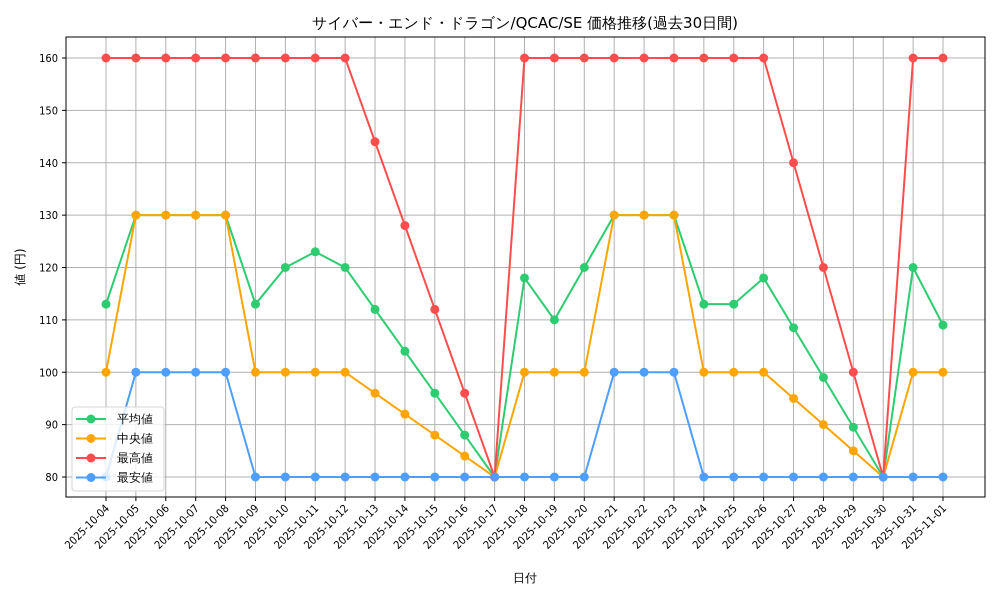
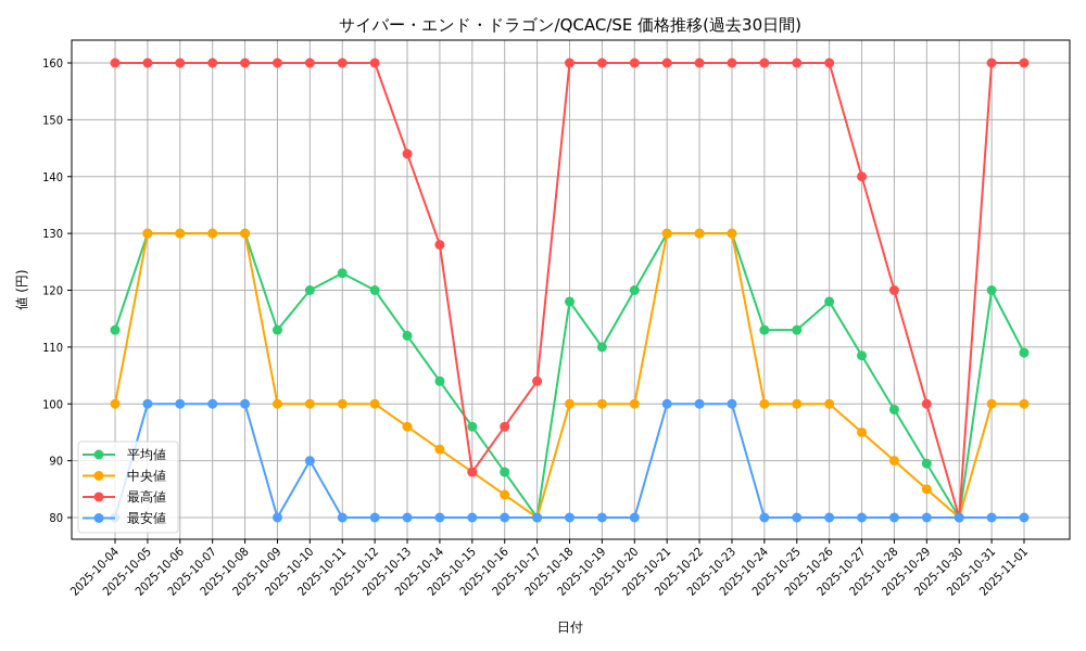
最安値/2025-10-10: 80 -> 90
最高値/2025-10-15: 112 -> 88
最高値/2025-10-17: 80 -> 104
